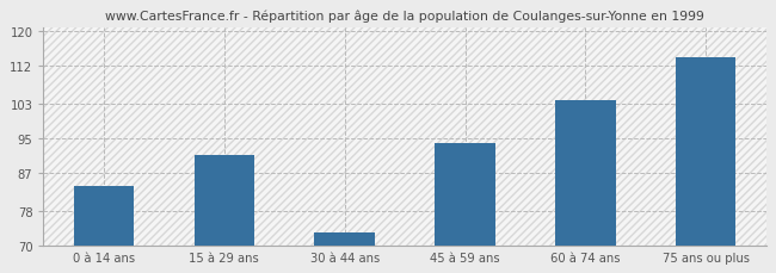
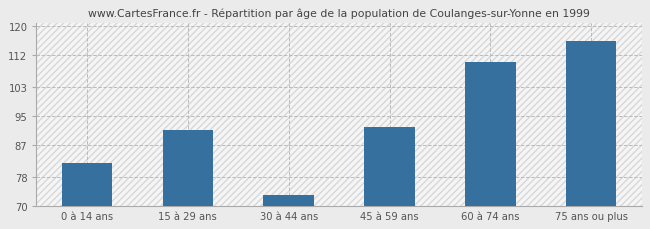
0 à 14 ans: 84 -> 82
45 à 59 ans: 94 -> 92
60 à 74 ans: 104 -> 110
75 ans ou plus: 114 -> 116
